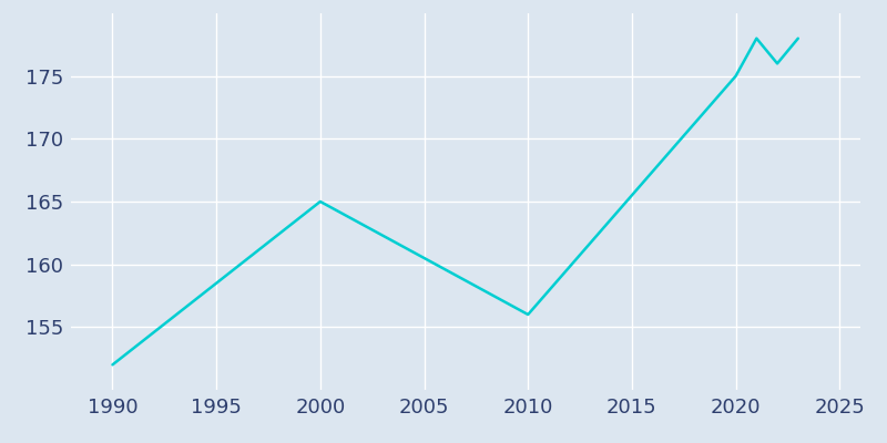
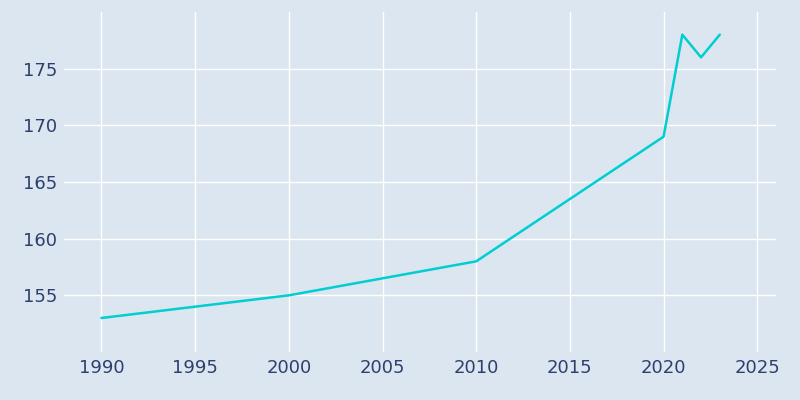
1990: 152 -> 153
2000: 165 -> 155
2010: 156 -> 158
2020: 175 -> 169
